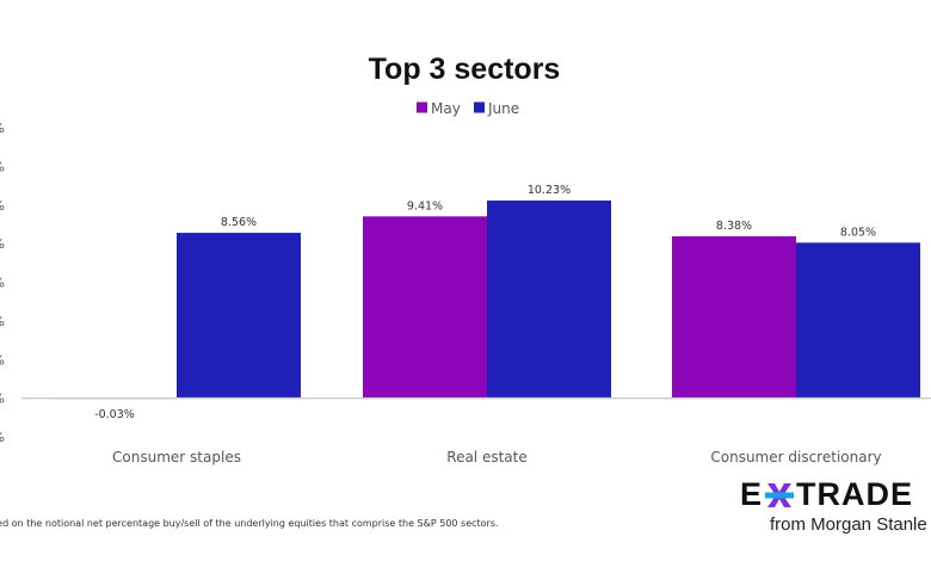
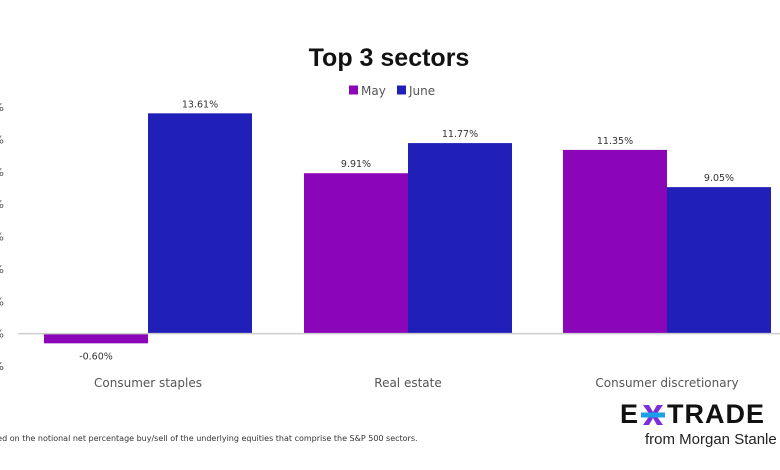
May/Consumer staples: -0.03% -> -0.60%
June/Consumer staples: 8.56% -> 13.61%
May/Real estate: 9.41% -> 9.91%
June/Real estate: 10.23% -> 11.77%
May/Consumer discretionary: 8.38% -> 11.35%
June/Consumer discretionary: 8.05% -> 9.05%
